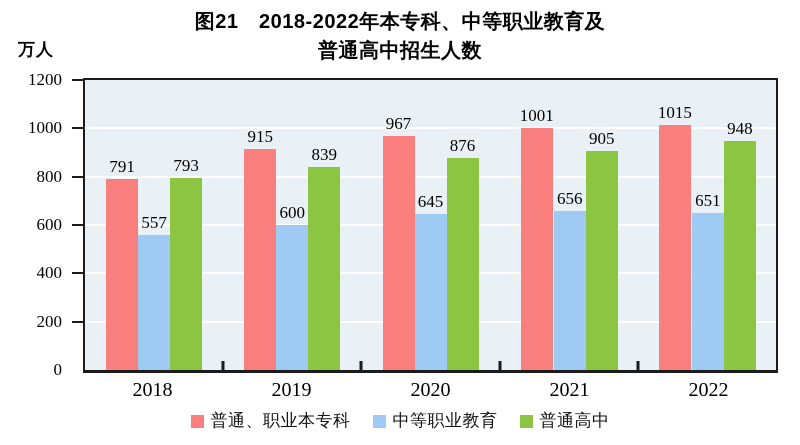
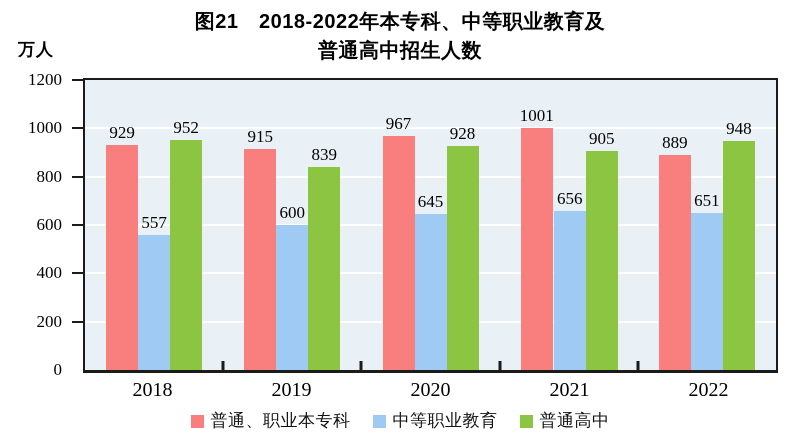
普通、职业本专科/2018: 791 -> 929
普通高中/2018: 793 -> 952
普通高中/2020: 876 -> 928
普通、职业本专科/2022: 1015 -> 889
